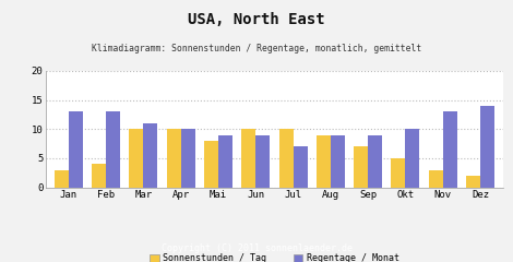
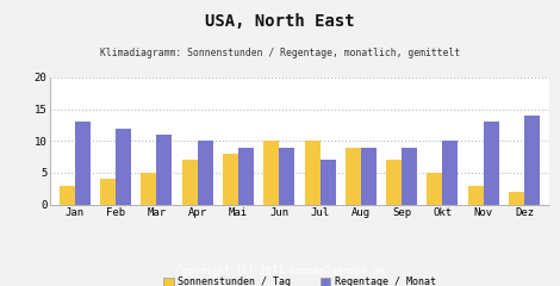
Regentage / Monat/Feb: 13 -> 12
Sonnenstunden / Tag/Mar: 10 -> 5
Sonnenstunden / Tag/Apr: 10 -> 7
